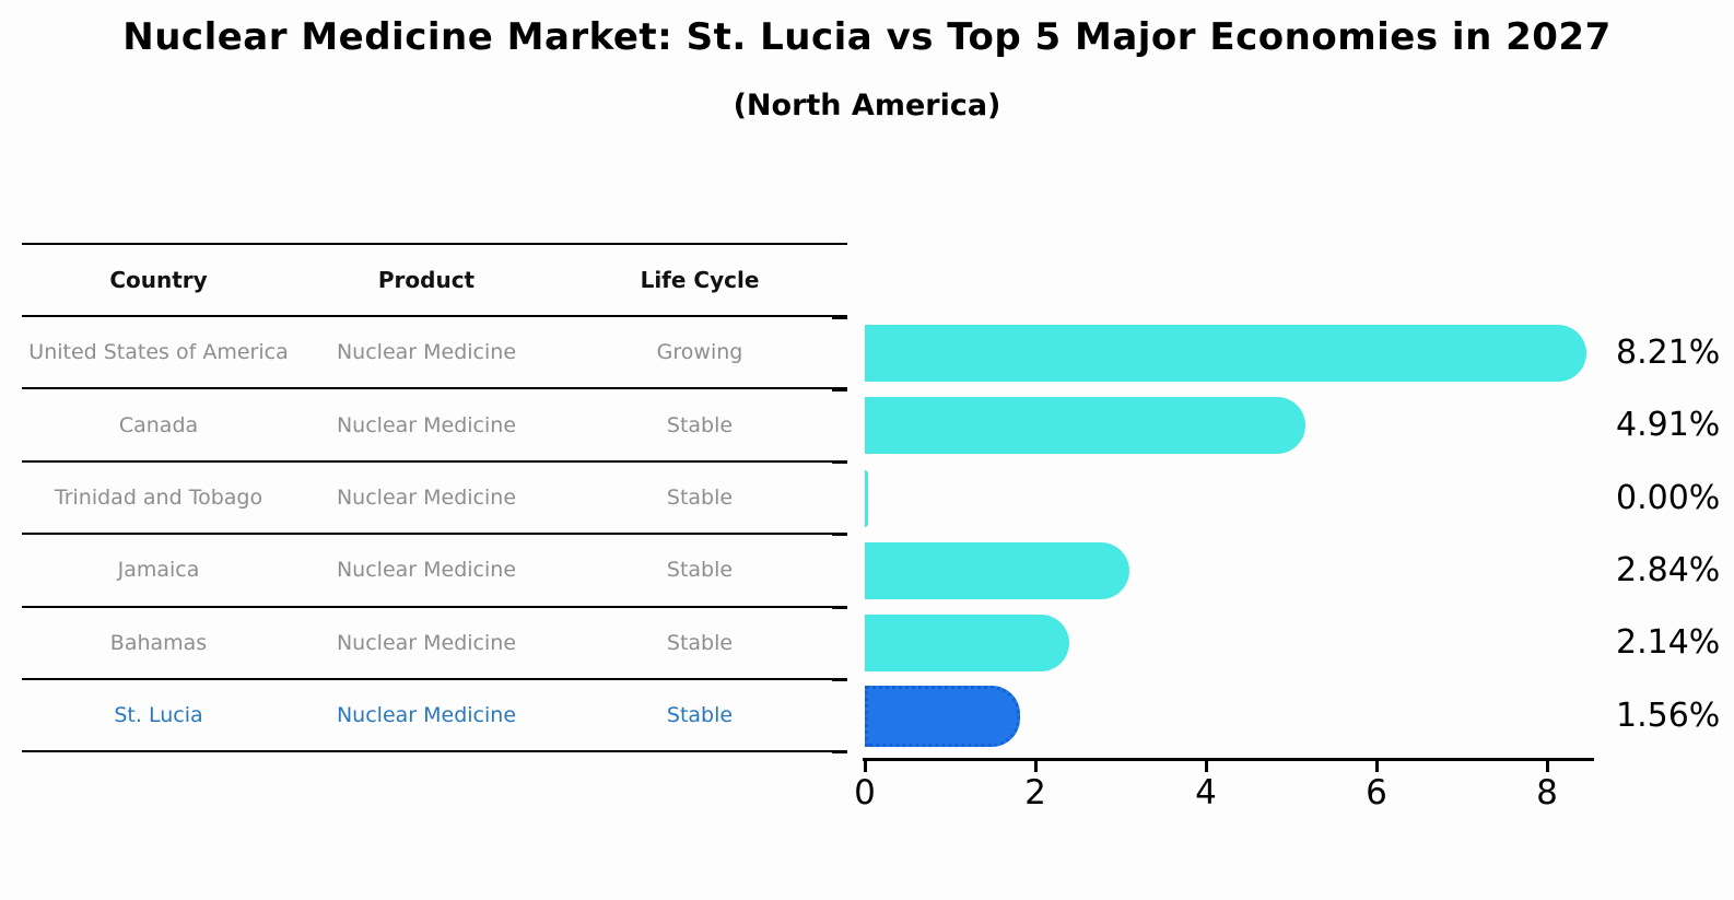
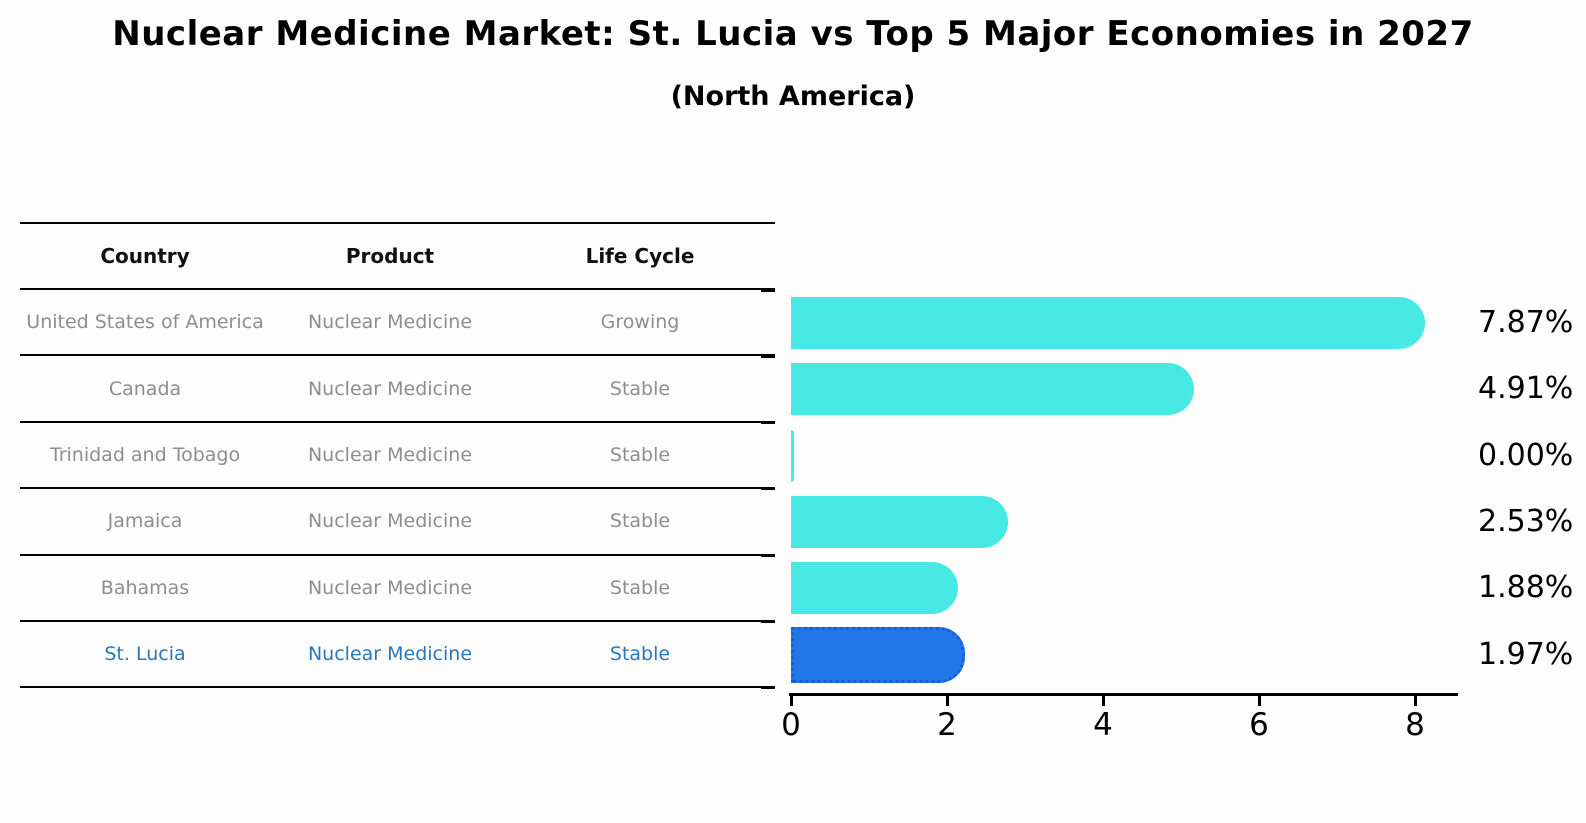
United States of America: 8.21% -> 7.87%
Jamaica: 2.84% -> 2.53%
Bahamas: 2.14% -> 1.88%
St. Lucia: 1.56% -> 1.97%
